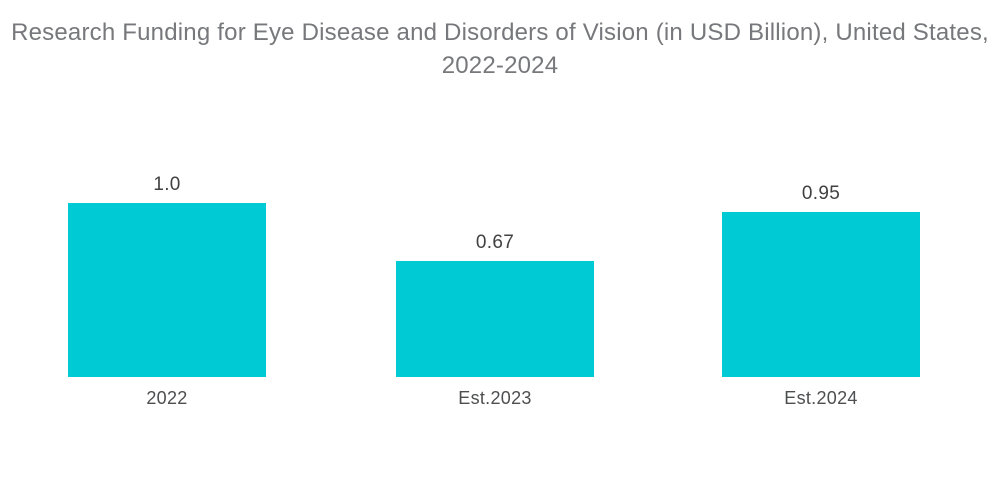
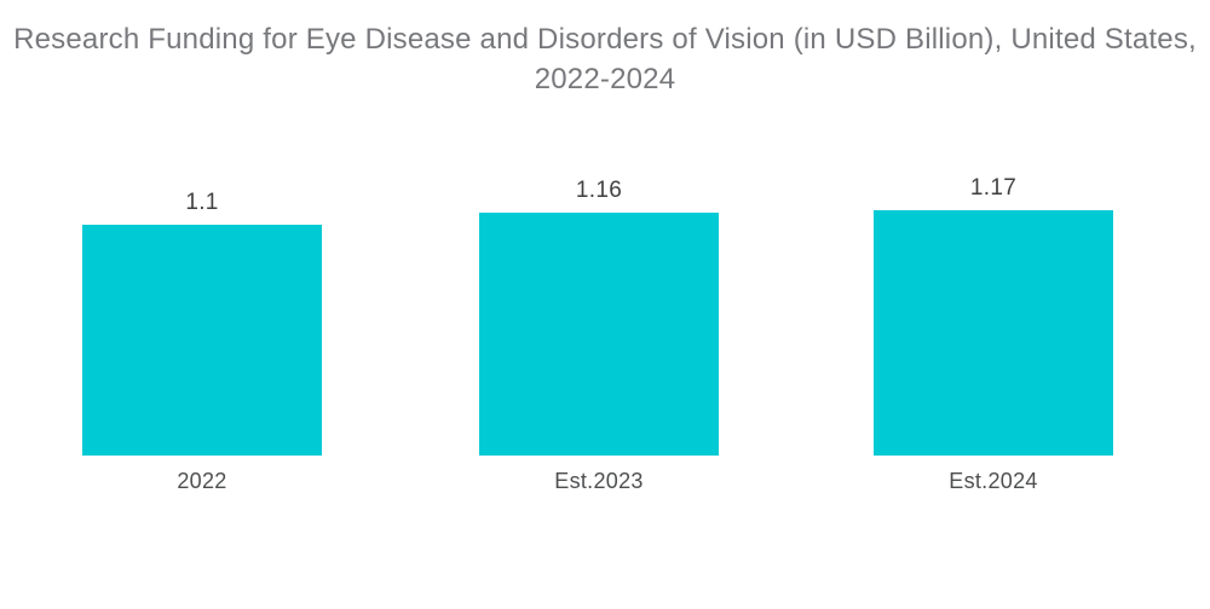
2022: 1.0 -> 1.1
Est.2023: 0.67 -> 1.16
Est.2024: 0.95 -> 1.17
